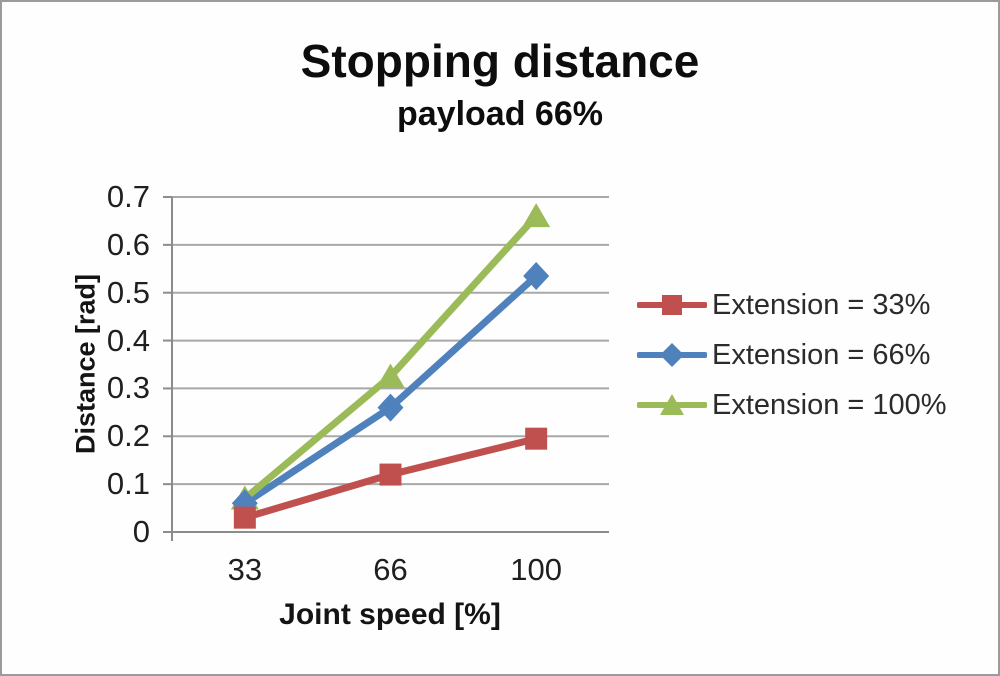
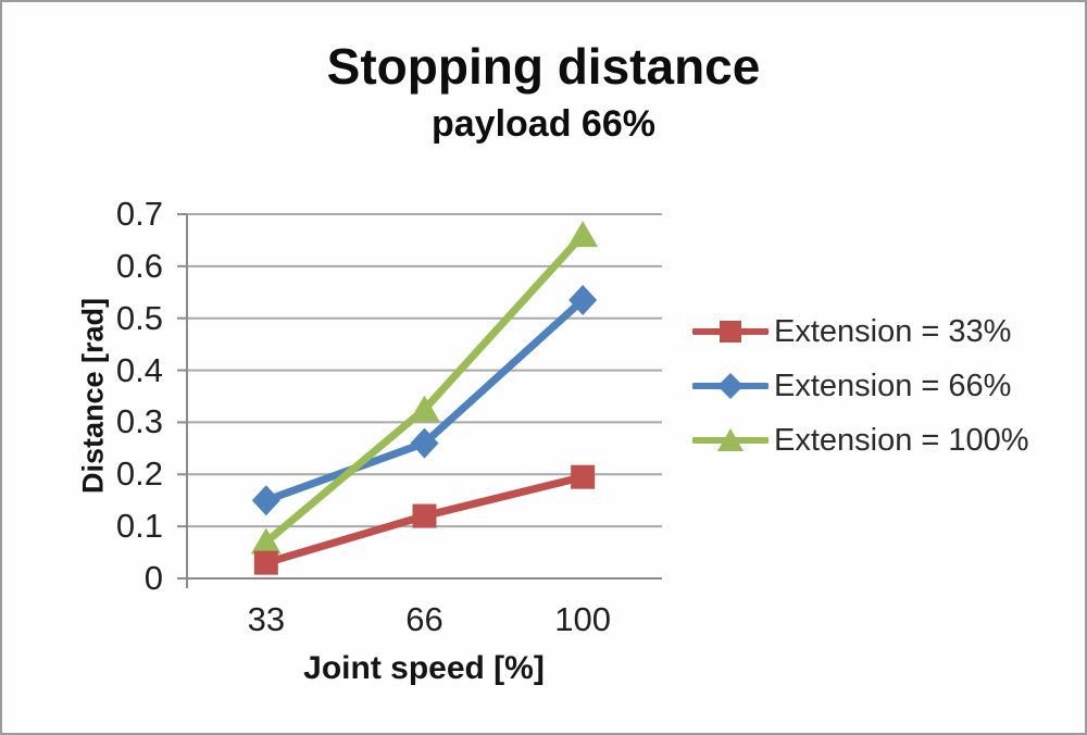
Extension = 66%/33: 0.06 -> 0.15
